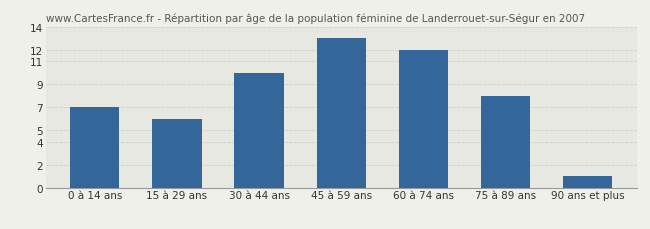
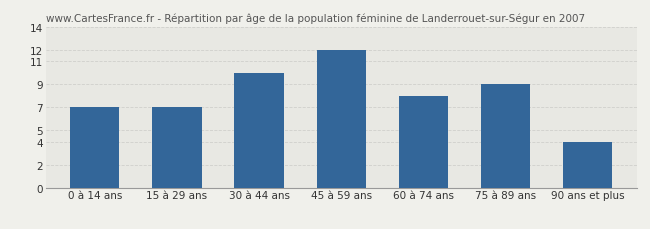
15 à 29 ans: 6 -> 7
45 à 59 ans: 13 -> 12
60 à 74 ans: 12 -> 8
75 à 89 ans: 8 -> 9
90 ans et plus: 1 -> 4
